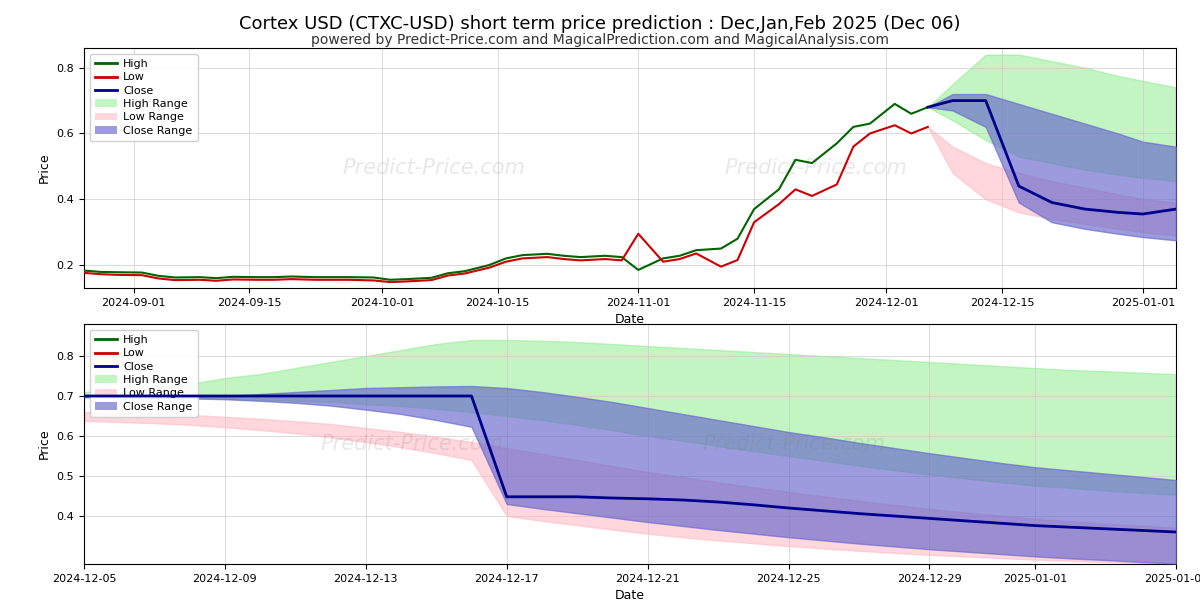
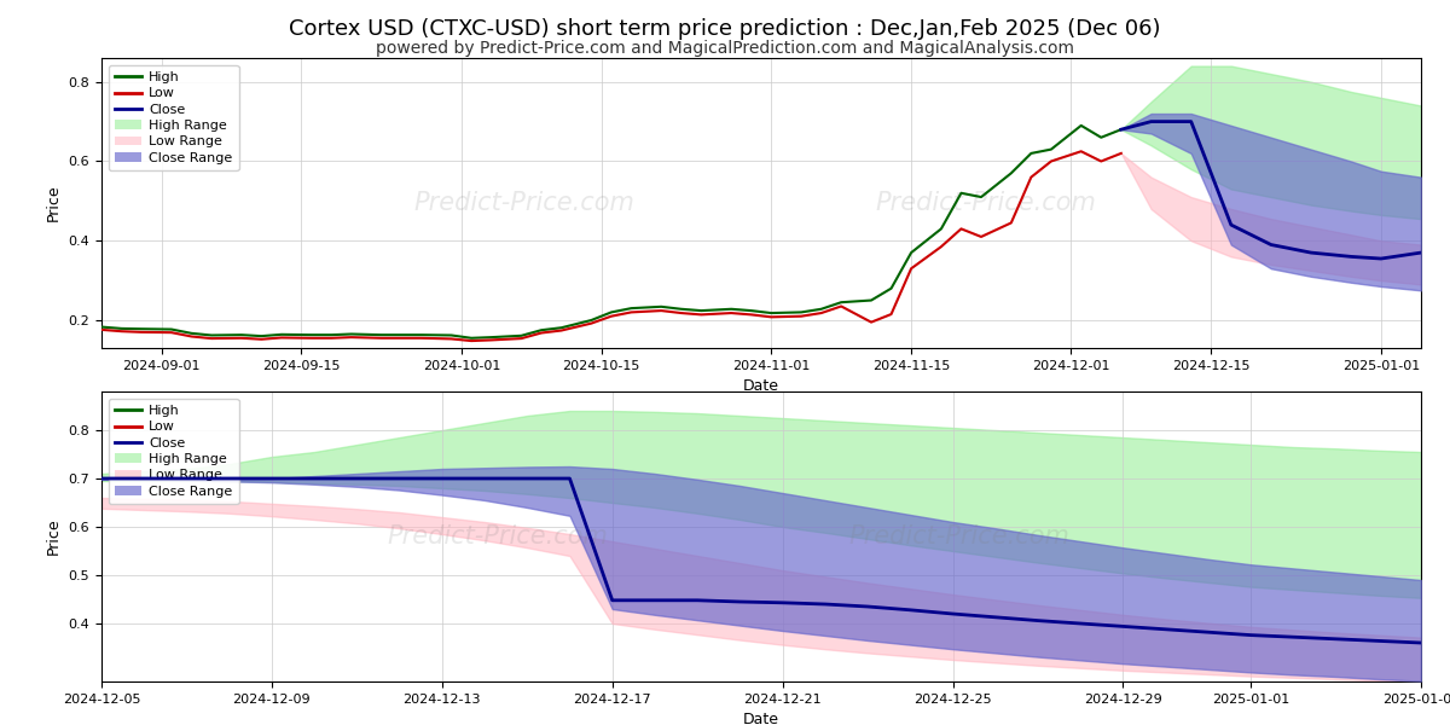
High/2024-11-01: 0.185 -> 0.218
Low/2024-11-01: 0.295 -> 0.208
